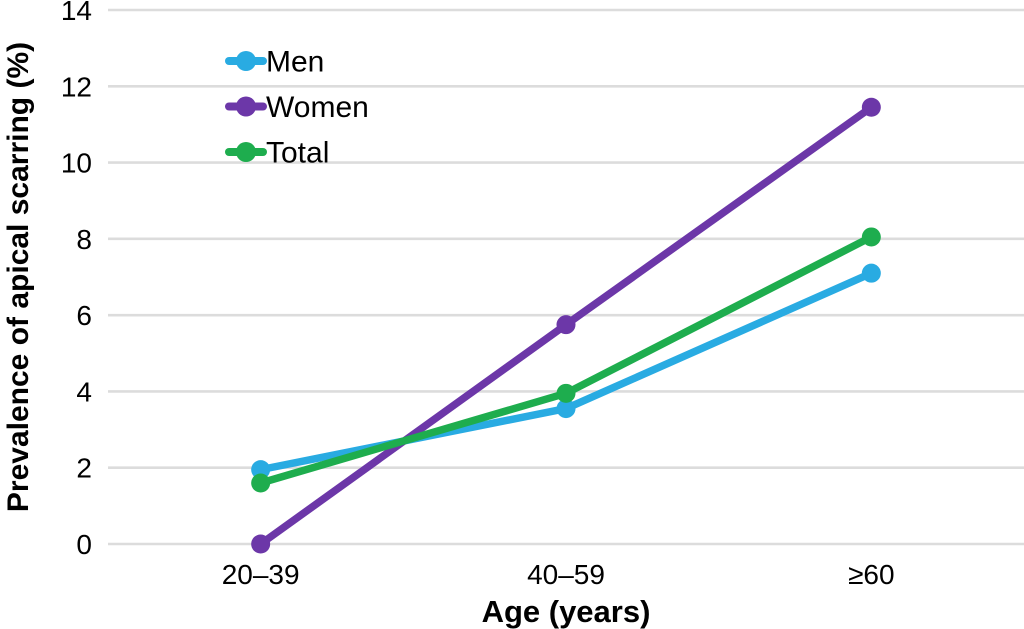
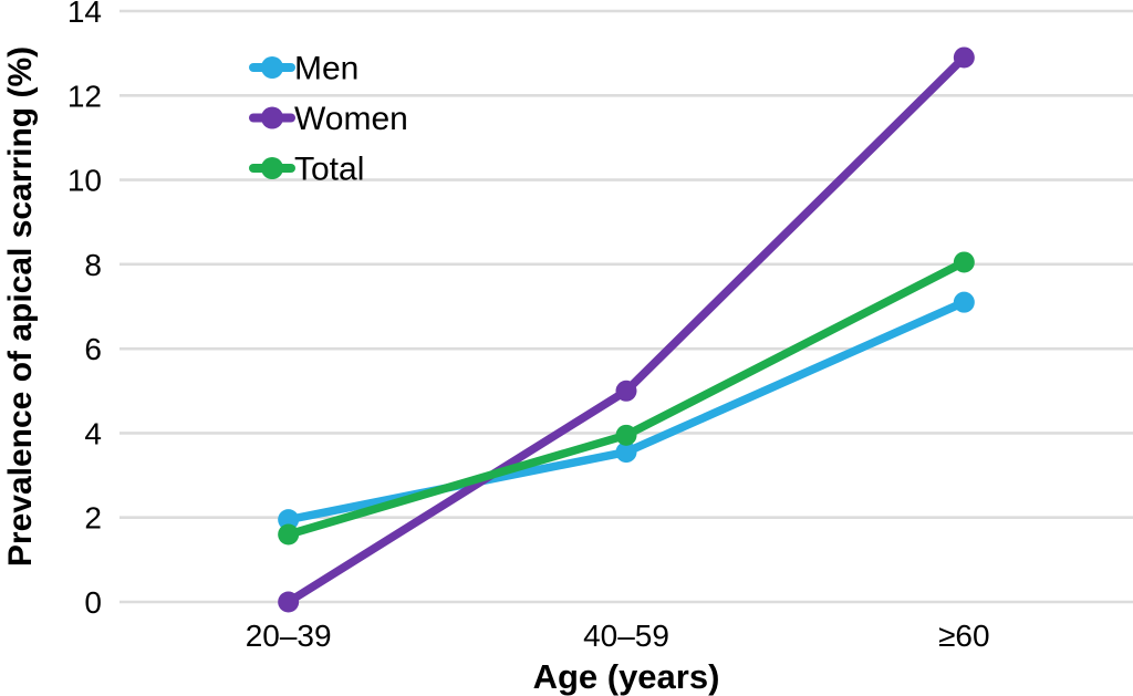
Women/40–59: 5.8 -> 5.0
Women/≥60: 11.4 -> 12.9
